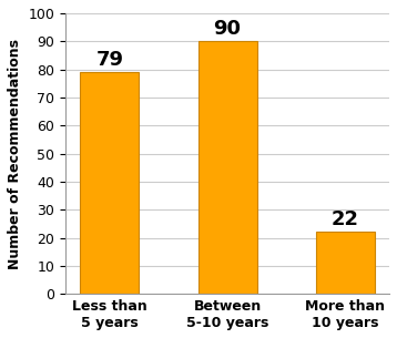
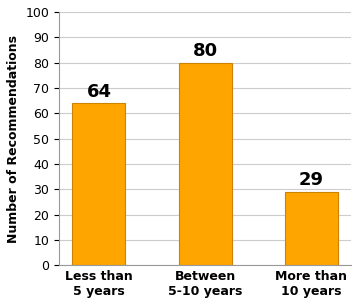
Less than 5 years: 79 -> 64
Between 5-10 years: 90 -> 80
More than 10 years: 22 -> 29
